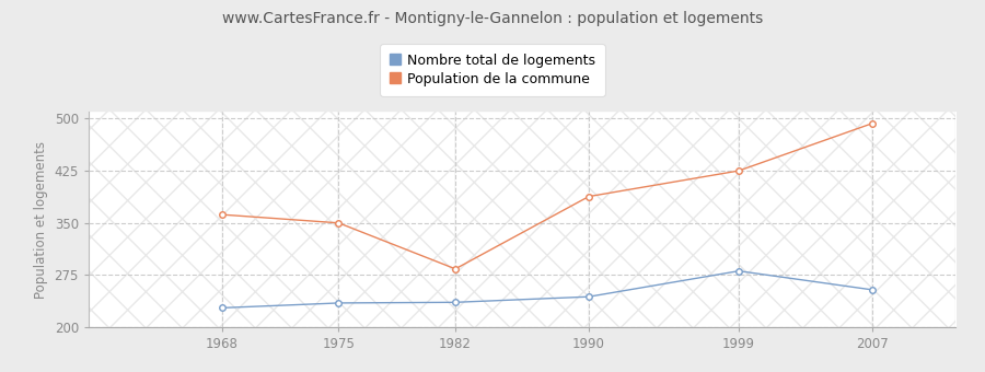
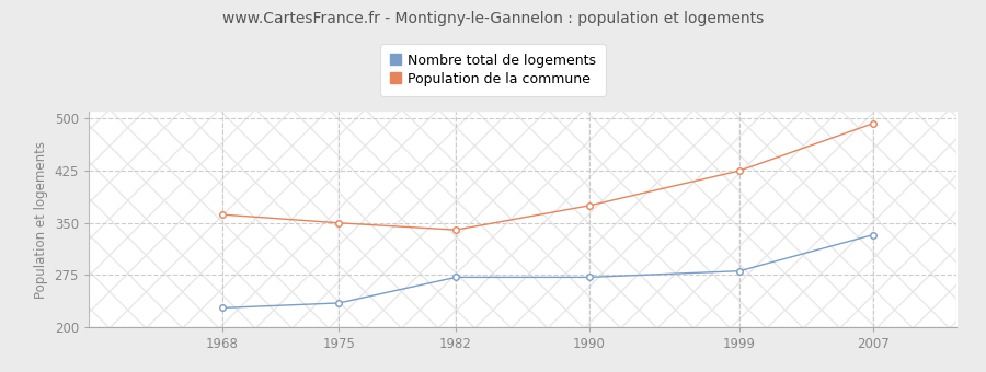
Nombre total de logements/1982: 236 -> 272
Population de la commune/1982: 284 -> 340
Nombre total de logements/1990: 244 -> 272
Population de la commune/1990: 388 -> 375
Nombre total de logements/2007: 254 -> 333
